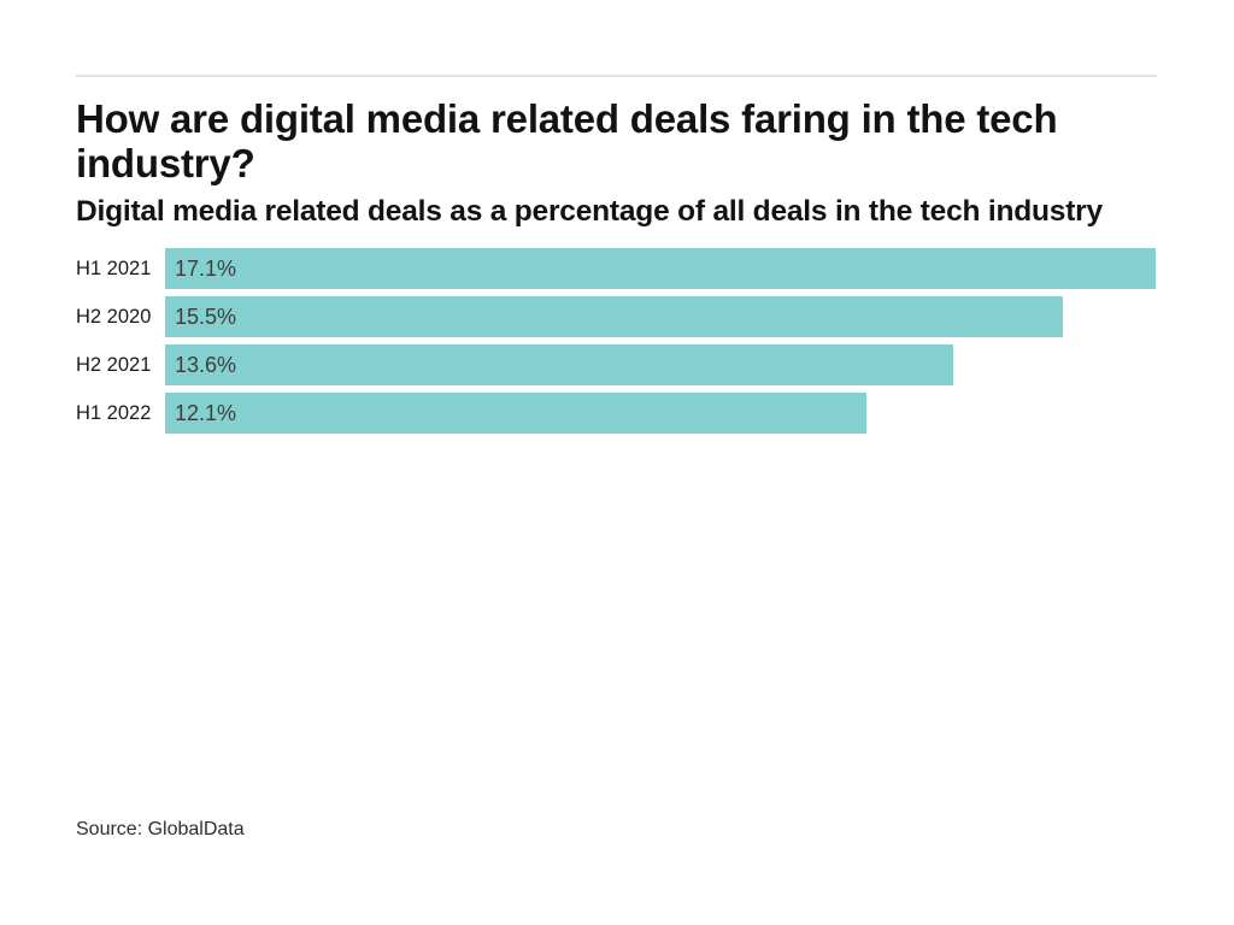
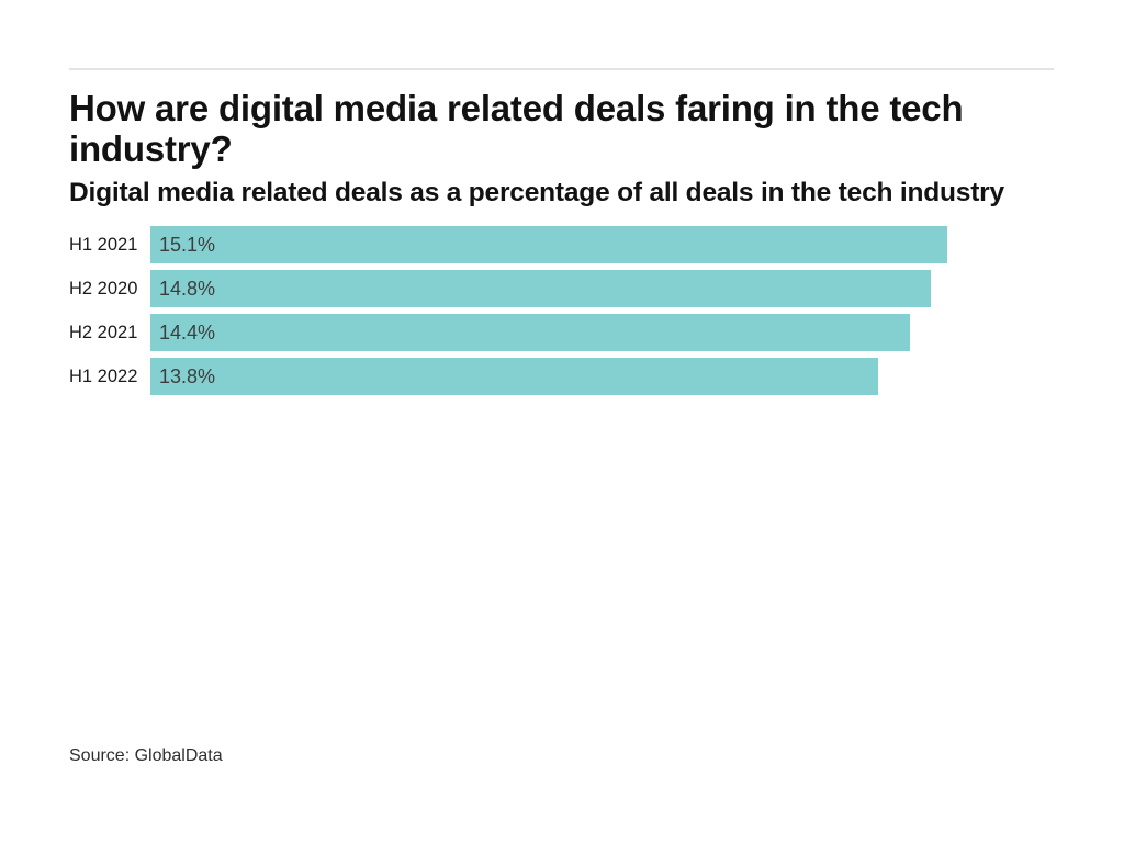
H1 2021: 17.1% -> 15.1%
H2 2020: 15.5% -> 14.8%
H2 2021: 13.6% -> 14.4%
H1 2022: 12.1% -> 13.8%
